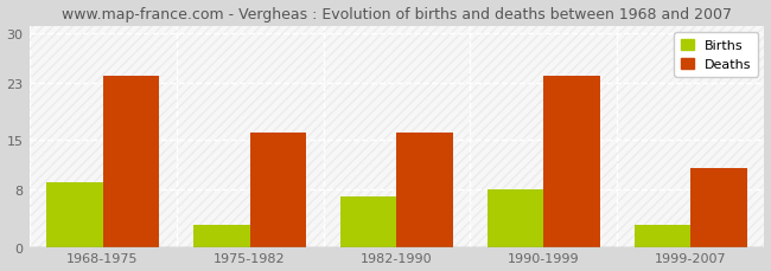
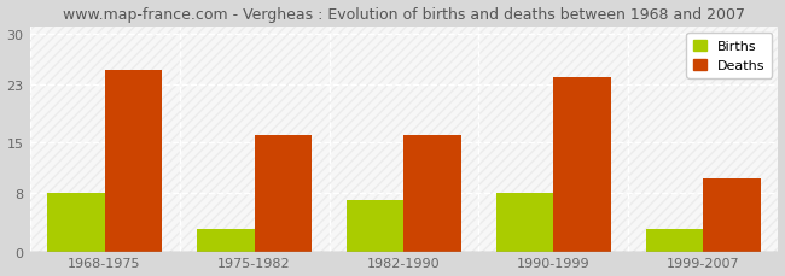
Births/1968-1975: 9 -> 8
Deaths/1968-1975: 24 -> 25
Deaths/1999-2007: 11 -> 10
